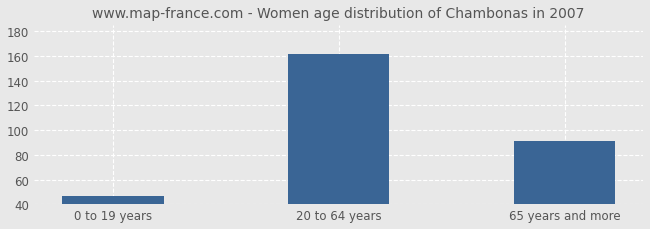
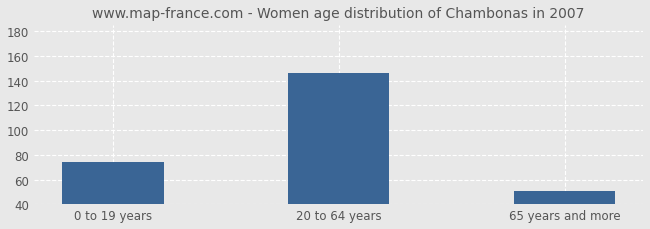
0 to 19 years: 47 -> 74
20 to 64 years: 162 -> 146
65 years and more: 91 -> 51
